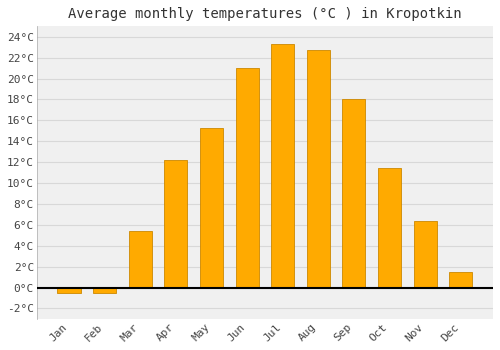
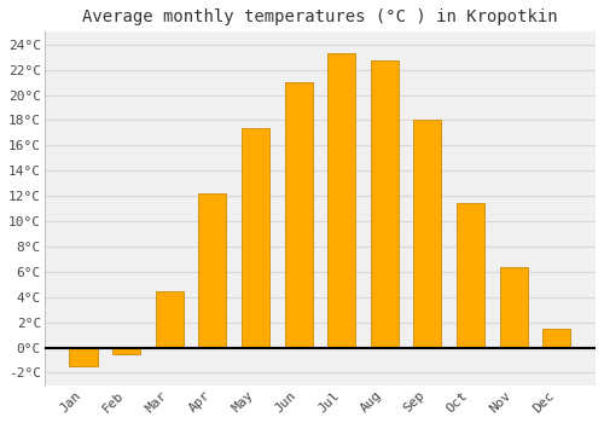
Jan: -0.5°C -> -1.5°C
Mar: 5.4°C -> 4.5°C
May: 15.3°C -> 17.4°C
